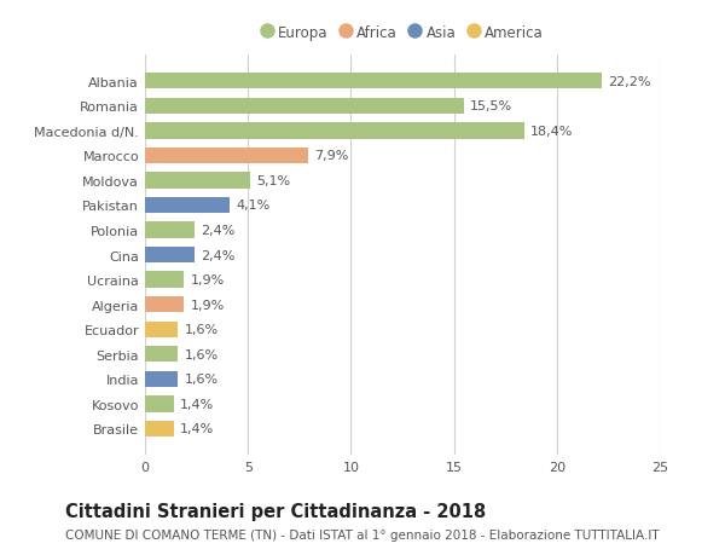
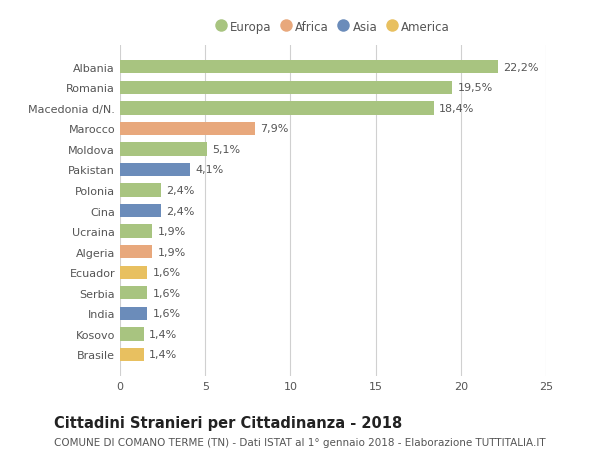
Romania: 15,5% -> 19,5%
